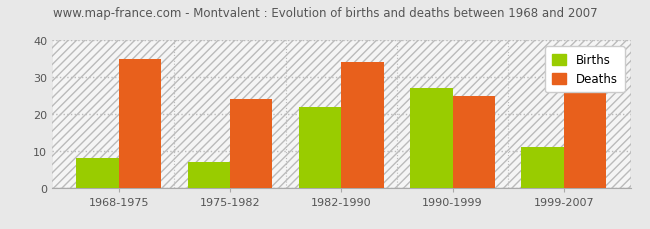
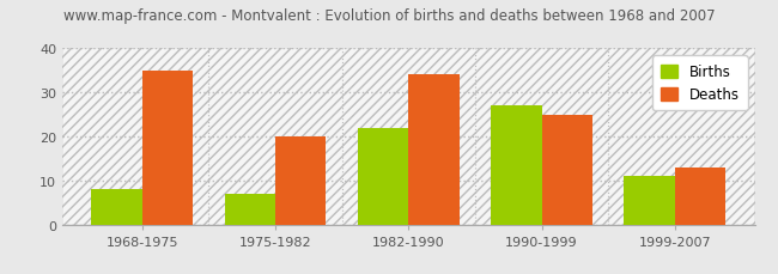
Deaths/1975-1982: 24 -> 20
Deaths/1999-2007: 26 -> 13
